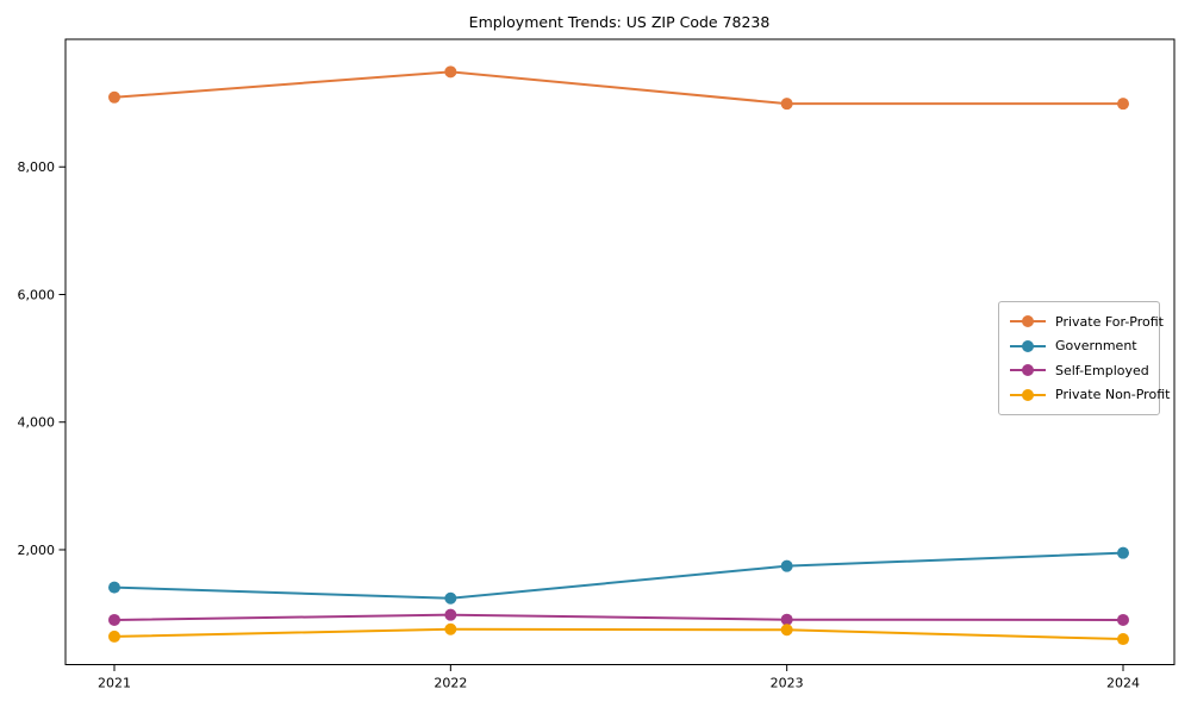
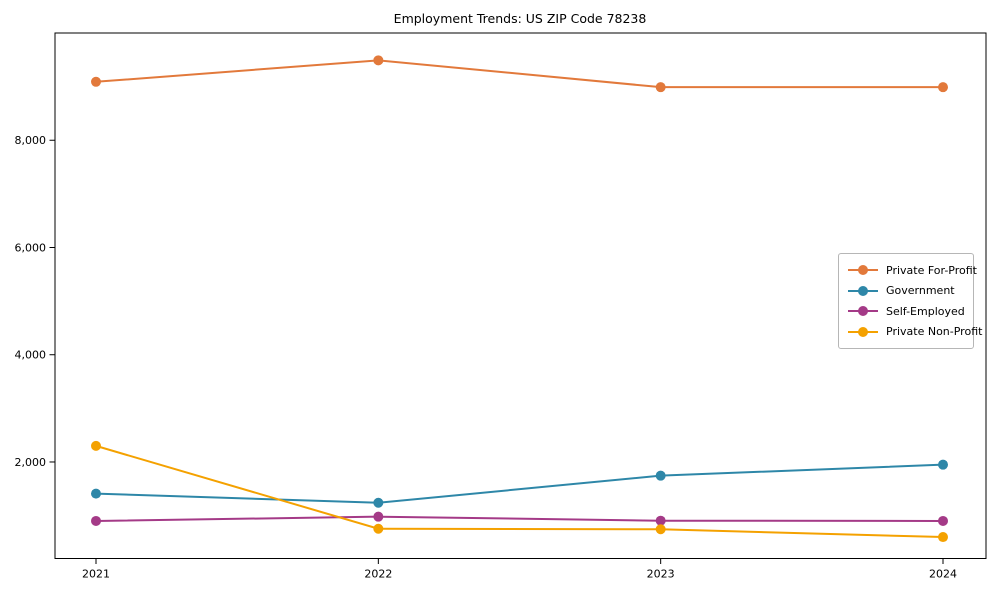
Private Non-Profit/2021: 600 -> 2300
